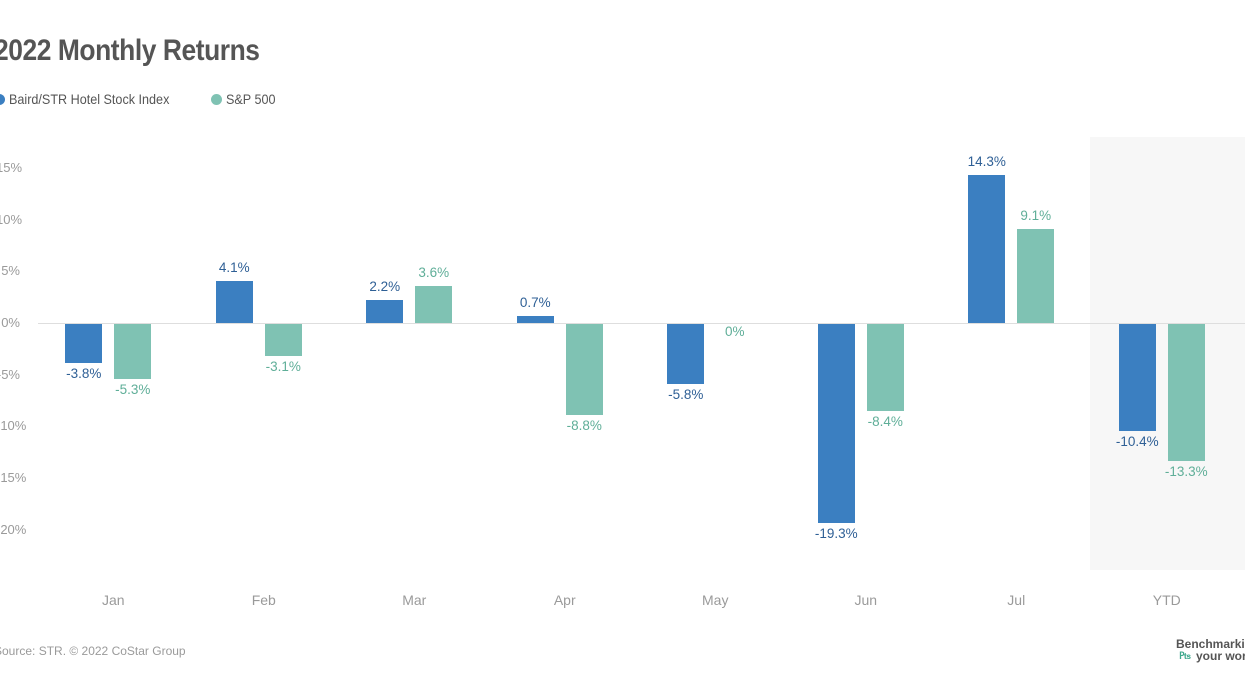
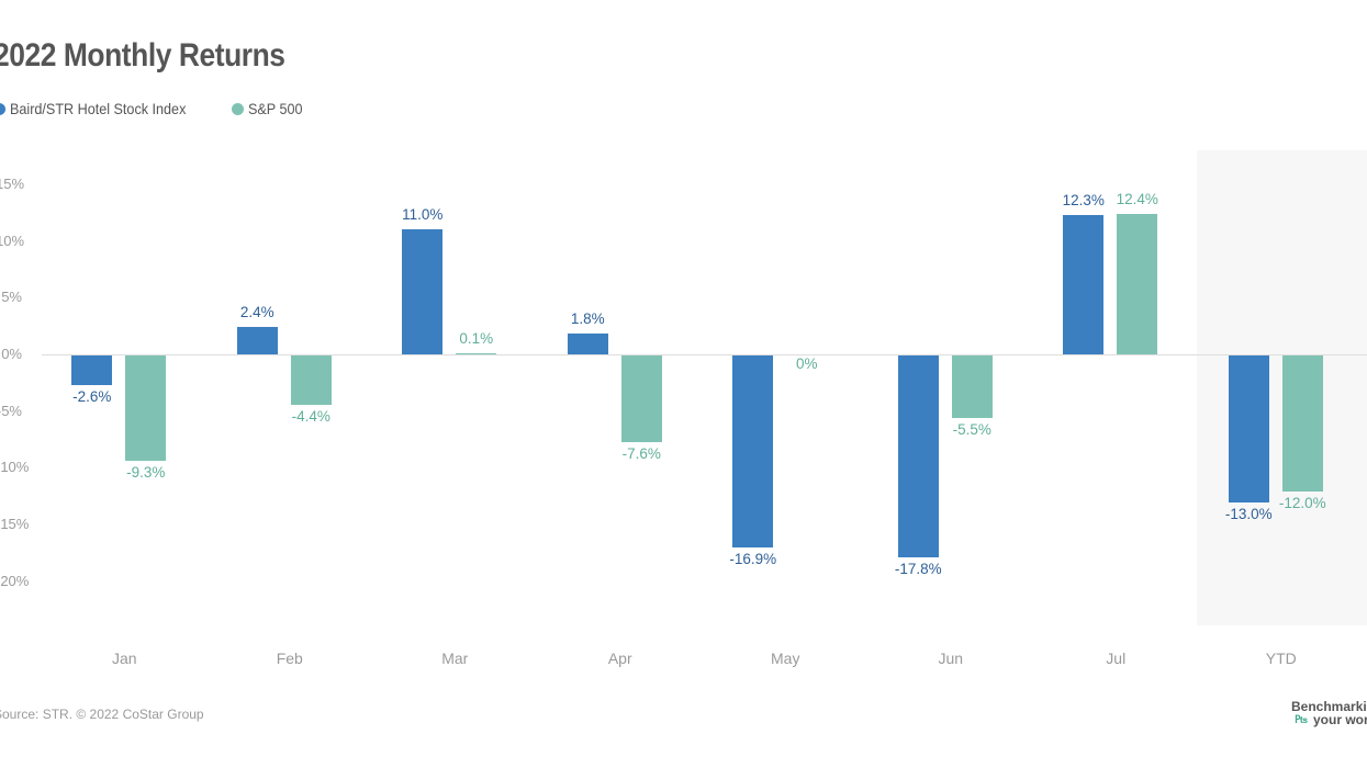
Baird/STR Hotel Stock Index/Jan: -3.8% -> -2.6%
S&P 500/Jan: -5.3% -> -9.3%
Baird/STR Hotel Stock Index/Feb: 4.1% -> 2.4%
S&P 500/Feb: -3.1% -> -4.4%
Baird/STR Hotel Stock Index/Mar: 2.2% -> 11.0%
S&P 500/Mar: 3.6% -> 0.1%
Baird/STR Hotel Stock Index/Apr: 0.7% -> 1.8%
S&P 500/Apr: -8.8% -> -7.6%
Baird/STR Hotel Stock Index/May: -5.8% -> -16.9%
Baird/STR Hotel Stock Index/Jun: -19.3% -> -17.8%
S&P 500/Jun: -8.4% -> -5.5%
Baird/STR Hotel Stock Index/Jul: 14.3% -> 12.3%
S&P 500/Jul: 9.1% -> 12.4%
Baird/STR Hotel Stock Index/YTD: -10.4% -> -13.0%
S&P 500/YTD: -13.3% -> -12.0%
